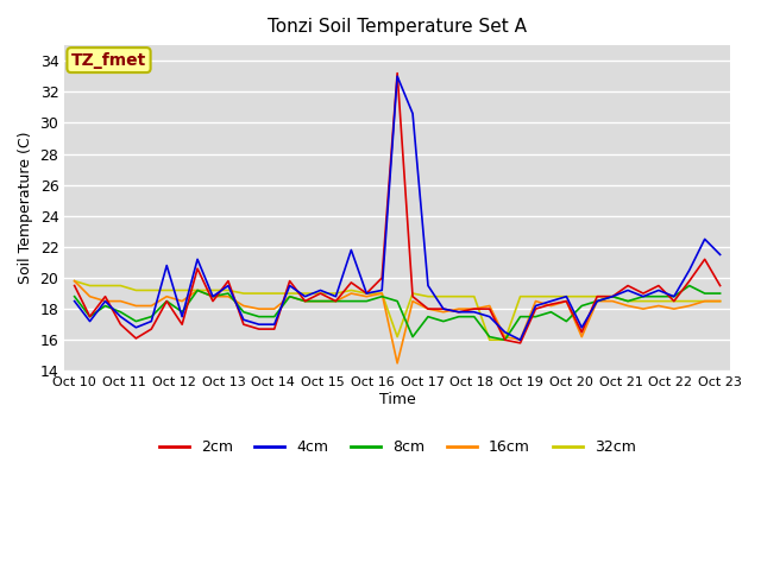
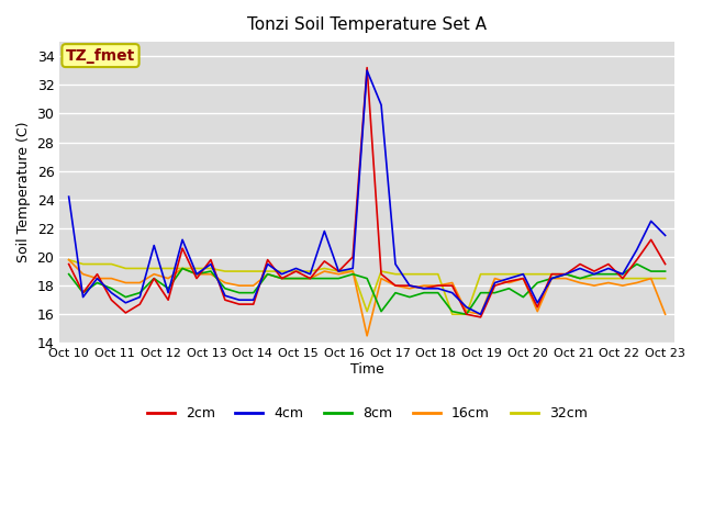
4cm/Oct 10: 18.5 -> 24.2
16cm/Oct 23: 18.5 -> 16.0
